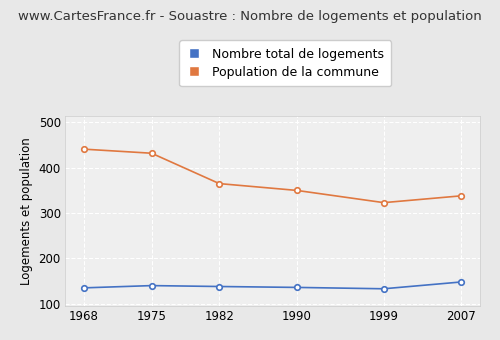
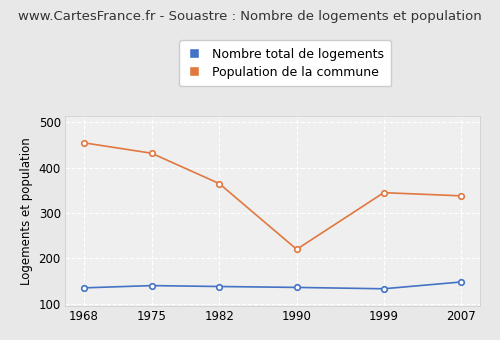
Population de la commune/1968: 441 -> 455
Population de la commune/1990: 350 -> 220
Population de la commune/1999: 323 -> 345
